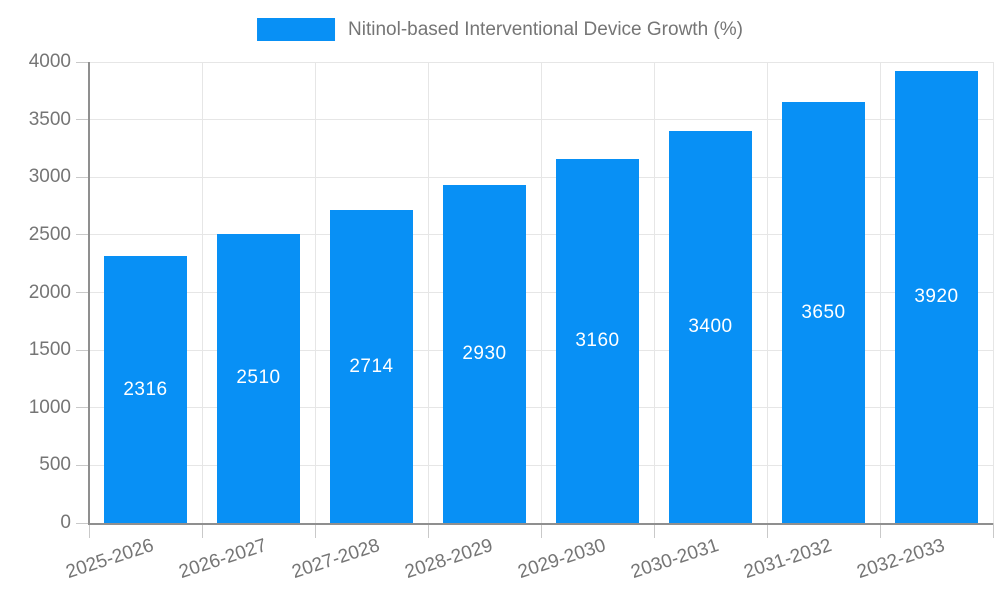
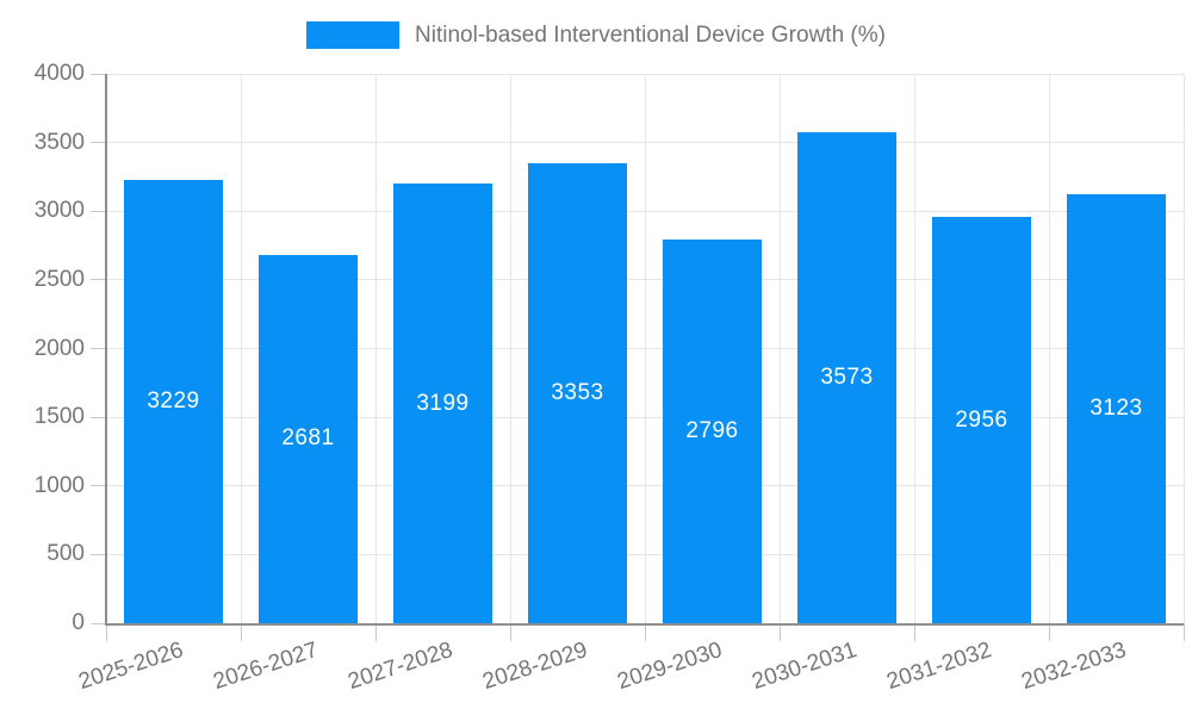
2025-2026: 2316 -> 3229
2026-2027: 2510 -> 2681
2027-2028: 2714 -> 3199
2028-2029: 2930 -> 3353
2029-2030: 3160 -> 2796
2030-2031: 3400 -> 3573
2031-2032: 3650 -> 2956
2032-2033: 3920 -> 3123
